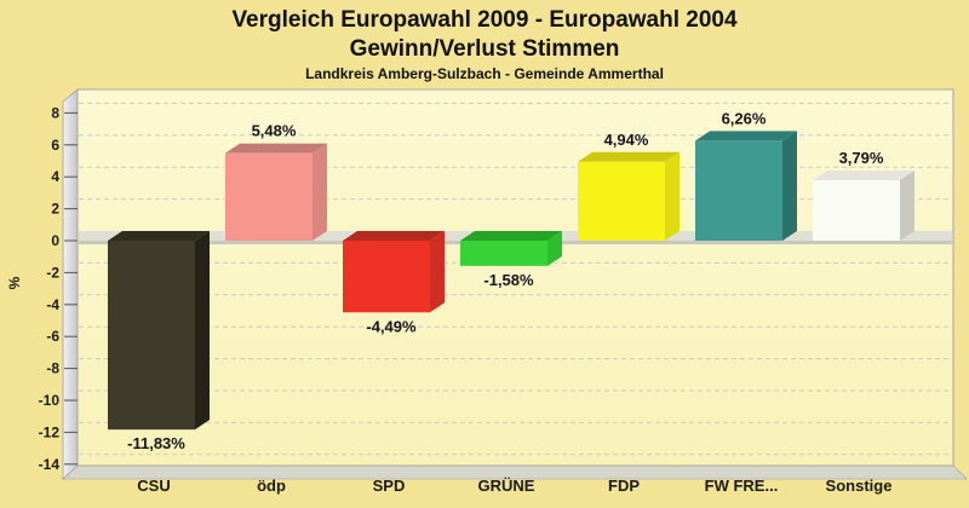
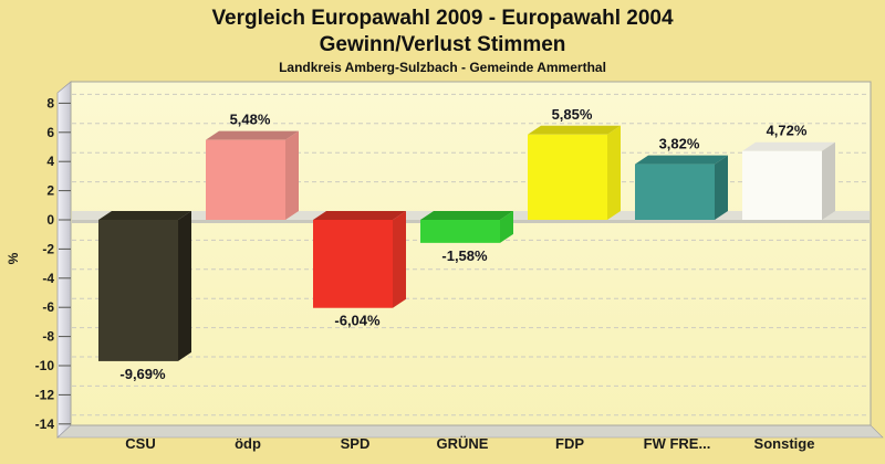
CSU: -11,83% -> -9,69%
SPD: -4,49% -> -6,04%
FDP: 4,94% -> 5,85%
FW FRE...: 6,26% -> 3,82%
Sonstige: 3,79% -> 4,72%
